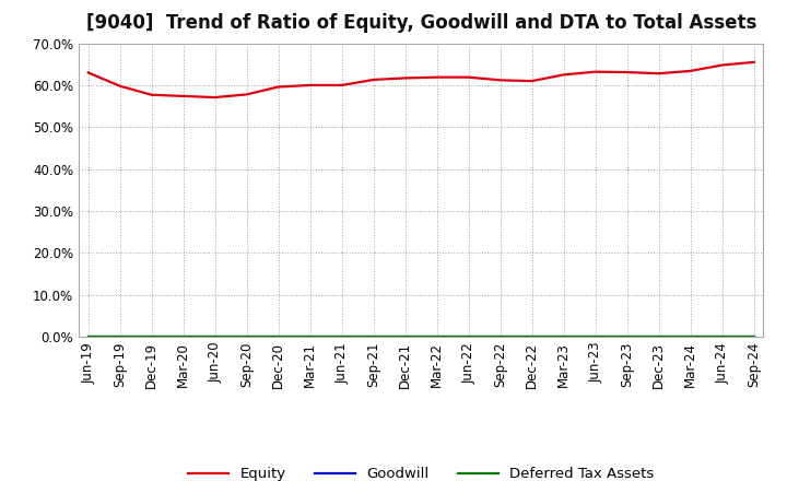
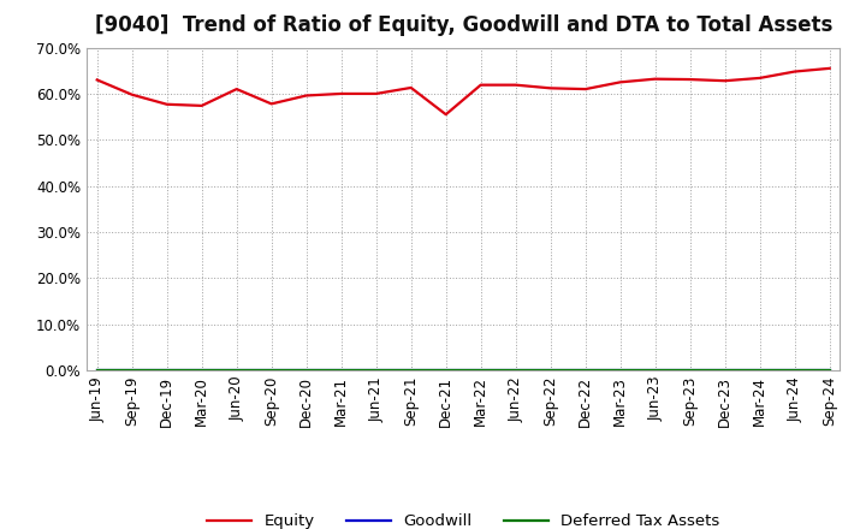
Equity/Jun-20: 57.1% -> 61.0%
Equity/Dec-21: 61.7% -> 55.5%
